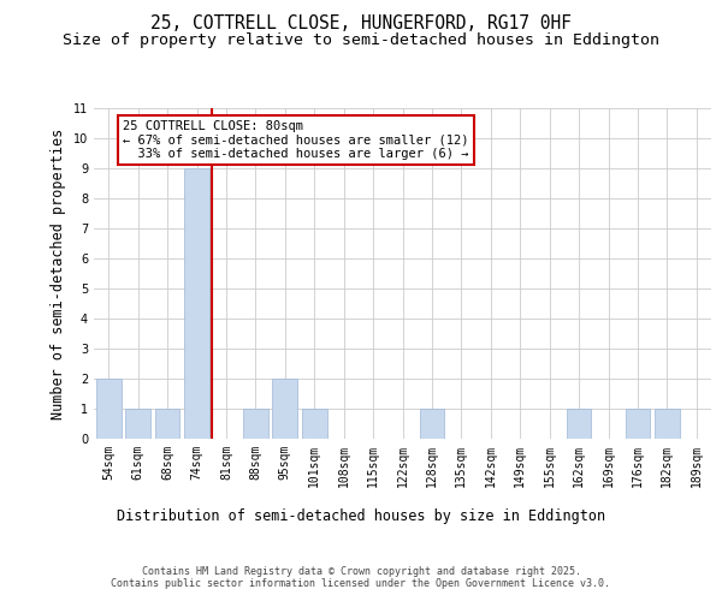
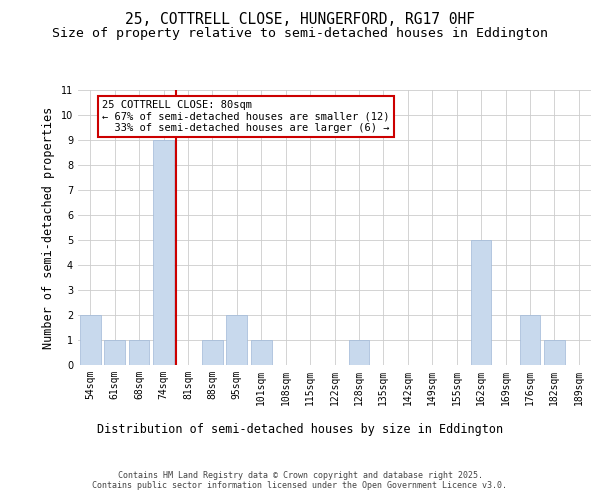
162sqm: 1 -> 5
176sqm: 1 -> 2
